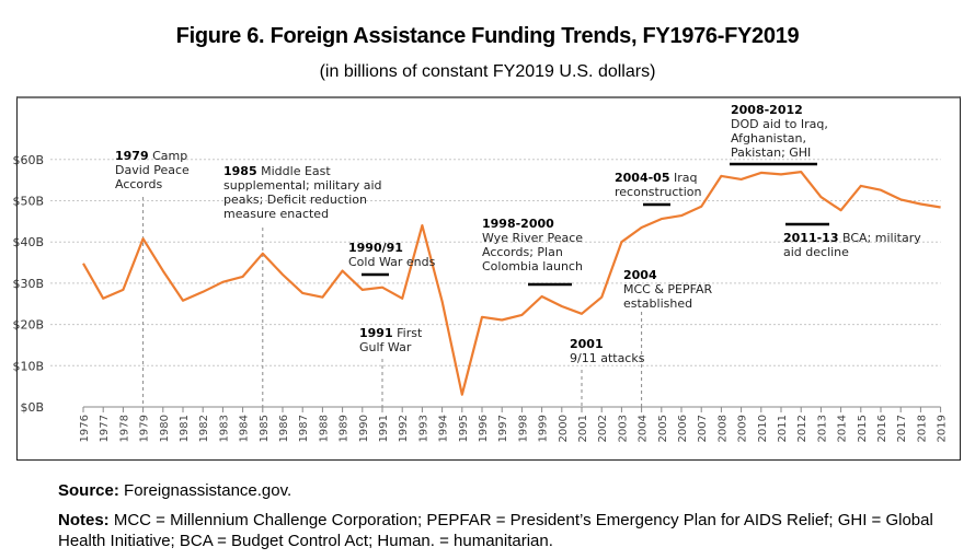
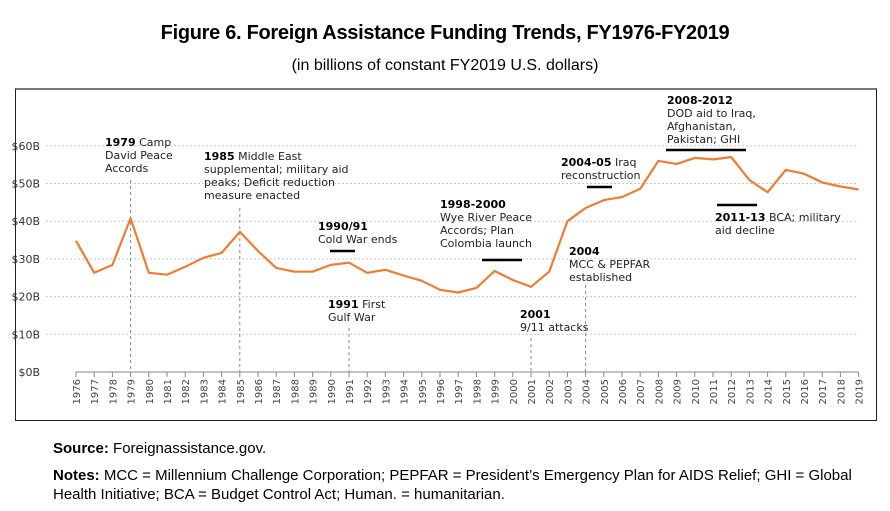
1980: $33B -> $26B
1989: $33B -> $27B
1993: $44B -> $27B
1995: $3B -> $24B
